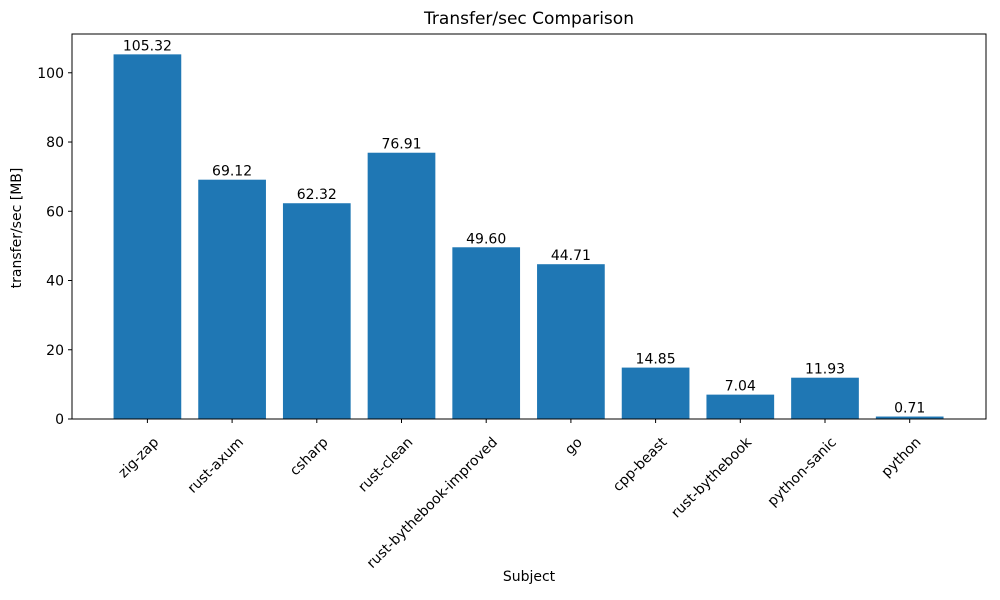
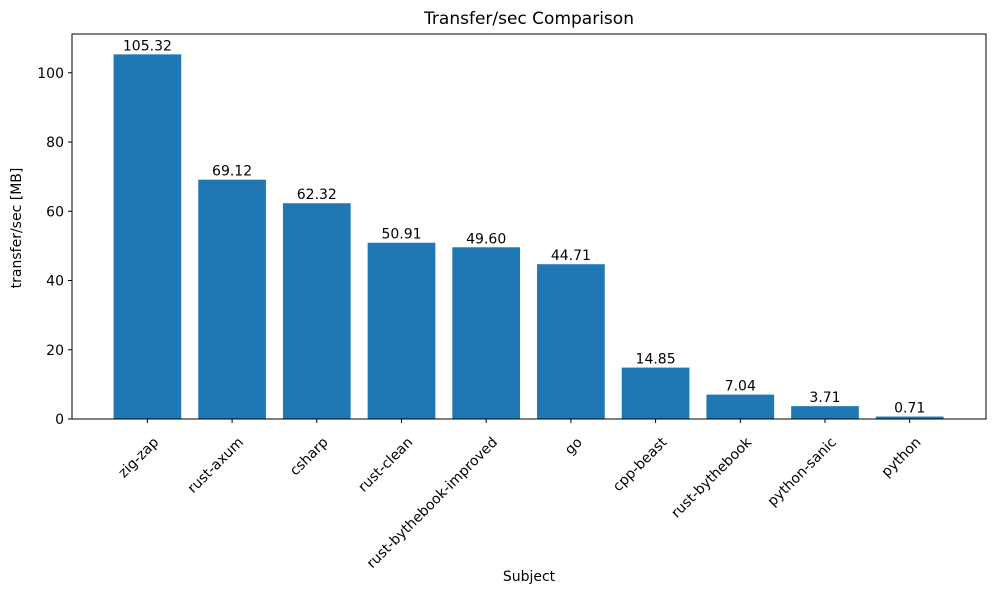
rust-clean: 76.91 -> 50.91
python-sanic: 11.93 -> 3.71
